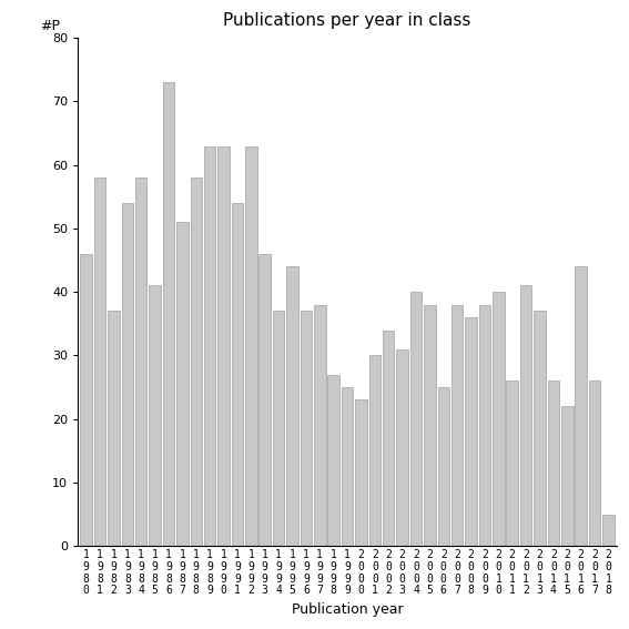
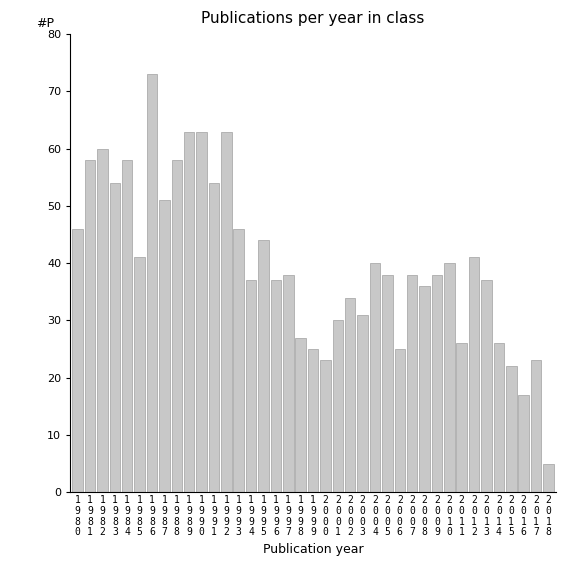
1 9 8 2: 37 -> 60
2 0 1 6: 44 -> 17
2 0 1 7: 26 -> 23
